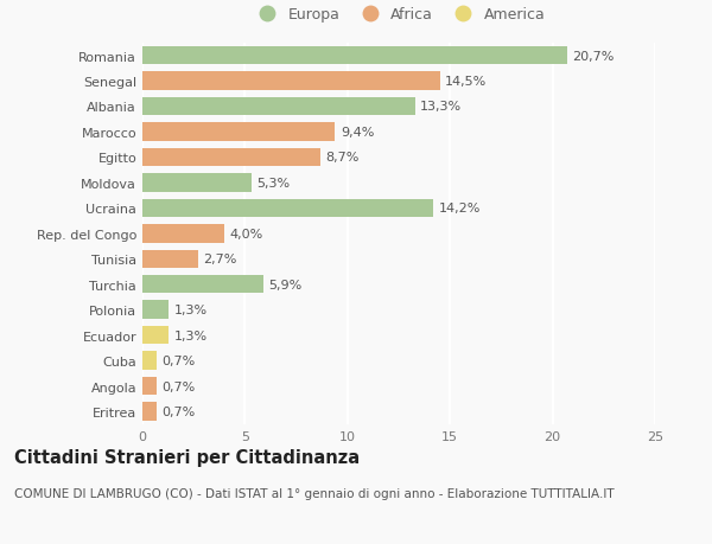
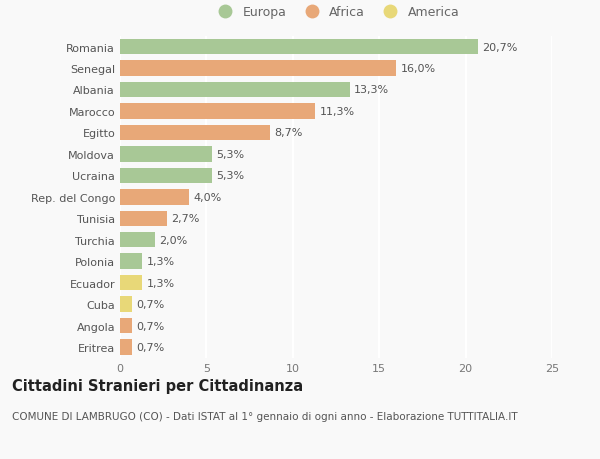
Senegal: 14,5% -> 16,0%
Marocco: 9,4% -> 11,3%
Ucraina: 14,2% -> 5,3%
Turchia: 5,9% -> 2,0%
